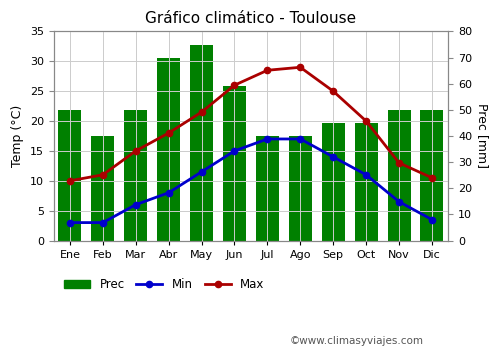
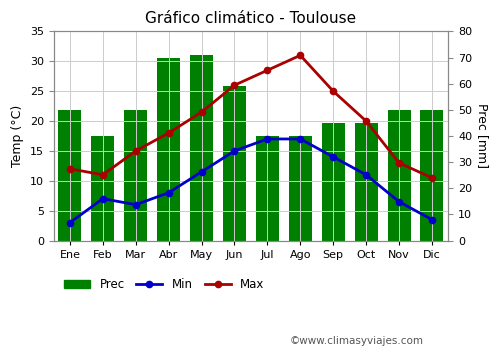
Max/Ene: 10.0 -> 12.0
Min/Feb: 3.0 -> 7.0
Prec/May: 75 -> 71
Max/Ago: 29.0 -> 31.0
